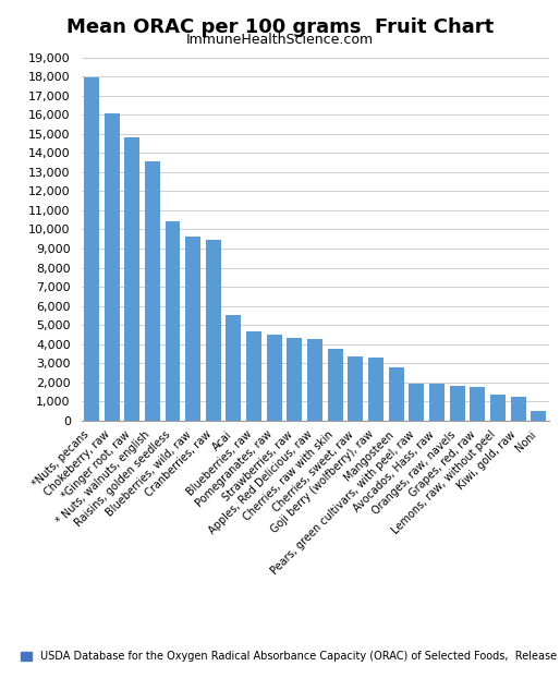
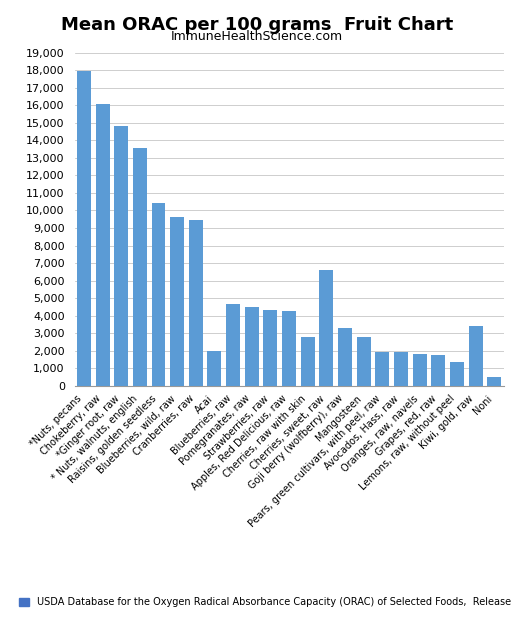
Acai: 5,500 -> 2,000
Cherries, raw with skin: 3,700 -> 2,800
Cherries, sweet, raw: 3,400 -> 6,600
Kiwi, gold, raw: 1,200 -> 3,400
